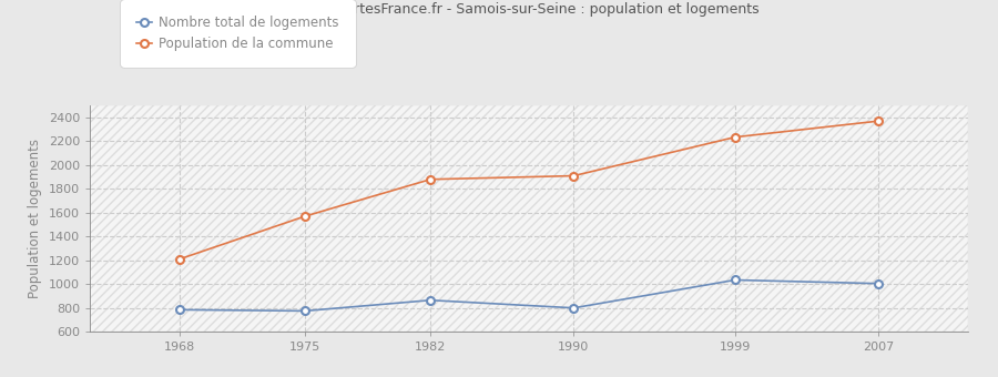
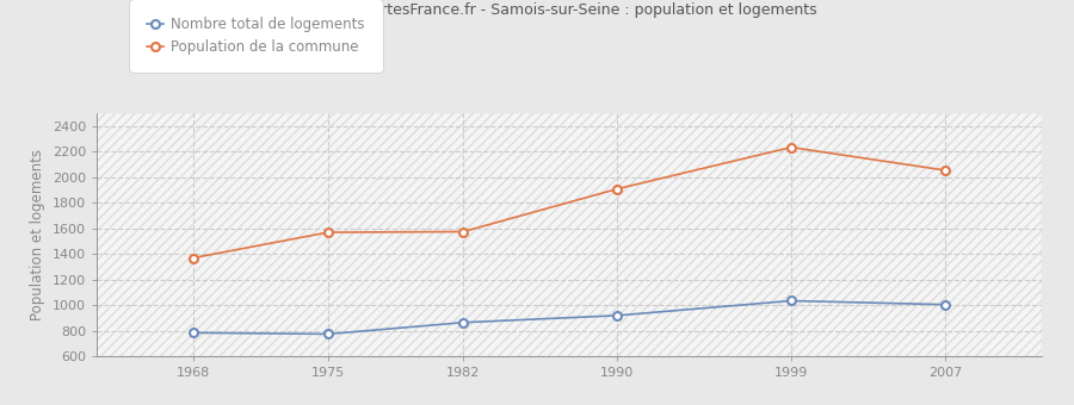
Population de la commune/1968: 1210 -> 1370
Population de la commune/1982: 1880 -> 1580
Nombre total de logements/1990: 800 -> 920
Population de la commune/2007: 2370 -> 2060
